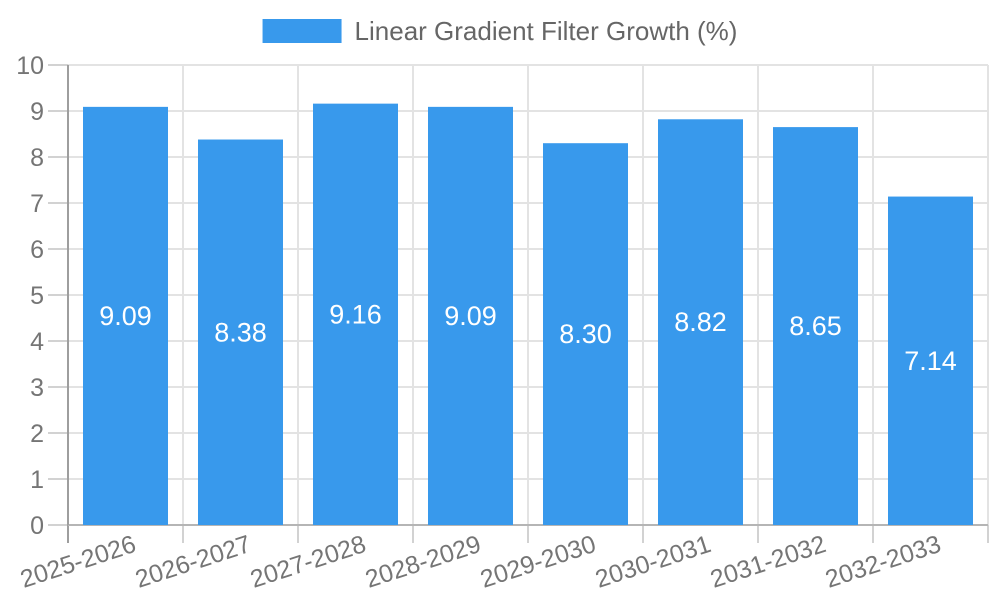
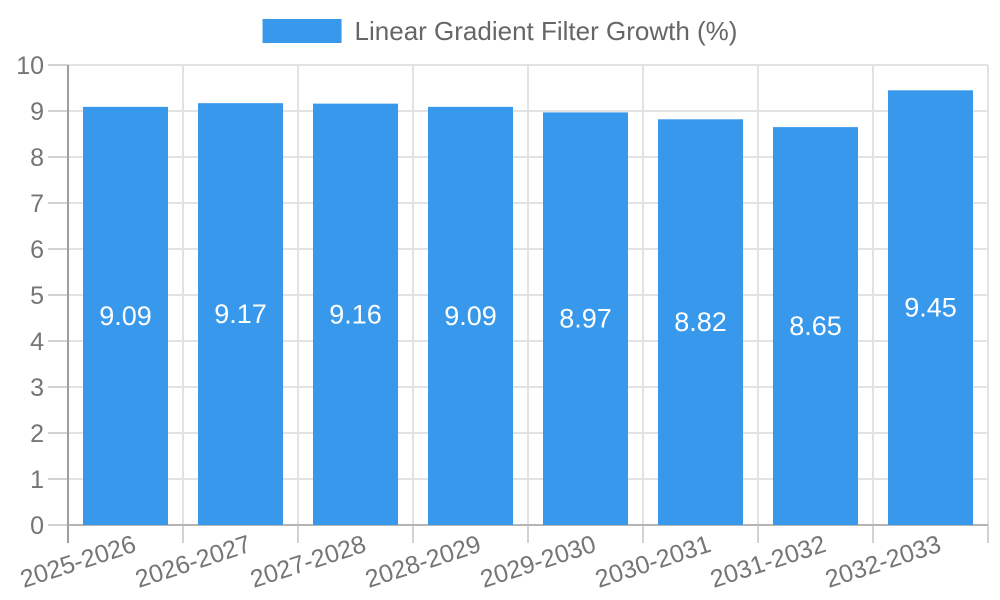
2026-2027: 8.38 -> 9.17
2029-2030: 8.30 -> 8.97
2032-2033: 7.14 -> 9.45
